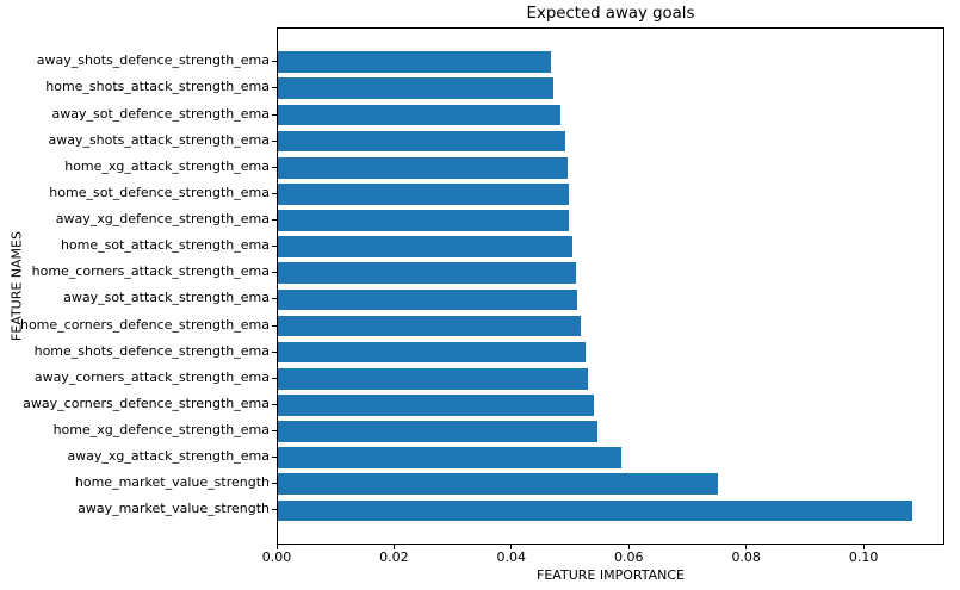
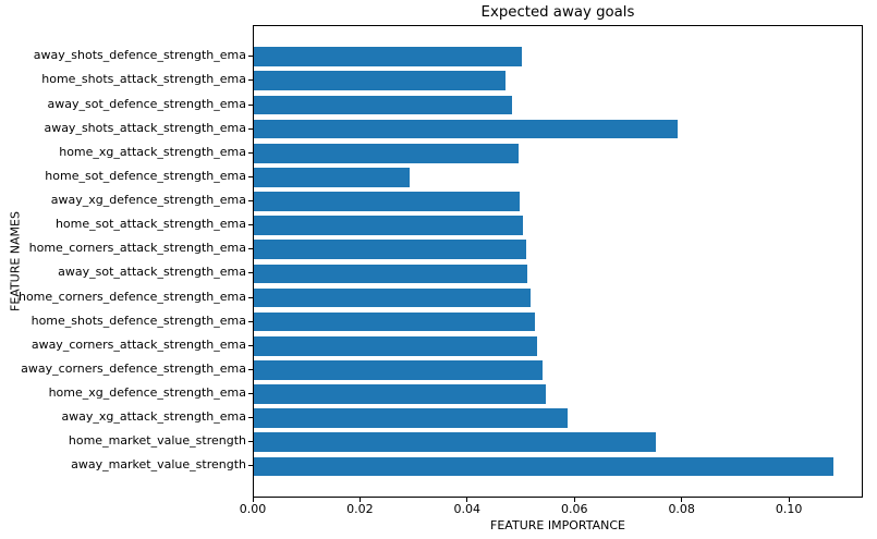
away_shots_defence_strength_ema: 0.046 -> 0.050
away_shots_attack_strength_ema: 0.049 -> 0.079
home_sot_defence_strength_ema: 0.050 -> 0.029
